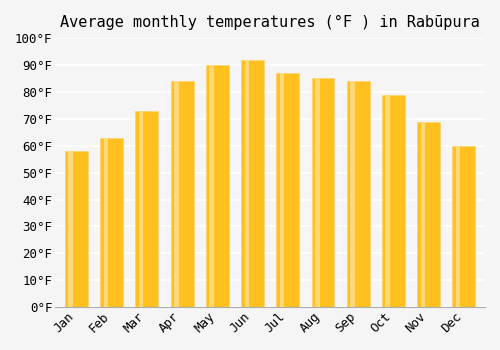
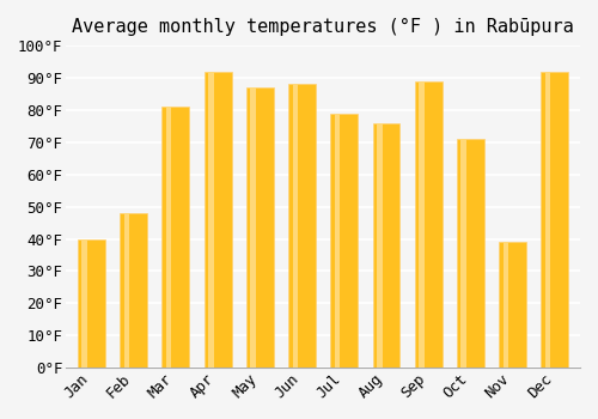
Jan: 58°F -> 40°F
Feb: 63°F -> 48°F
Mar: 73°F -> 81°F
Apr: 84°F -> 92°F
May: 90°F -> 87°F
Jun: 92°F -> 88°F
Jul: 87°F -> 79°F
Aug: 85°F -> 76°F
Sep: 84°F -> 89°F
Oct: 79°F -> 71°F
Nov: 69°F -> 39°F
Dec: 60°F -> 92°F
